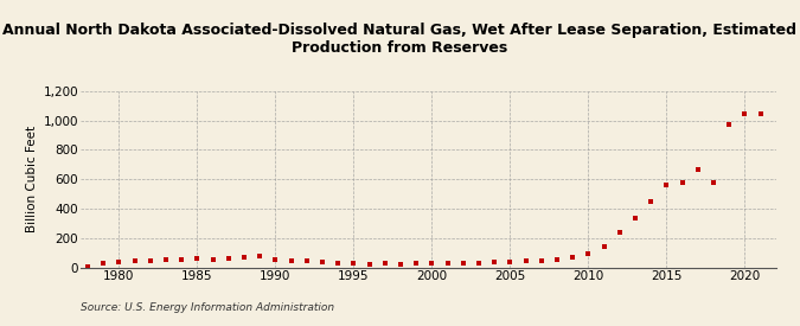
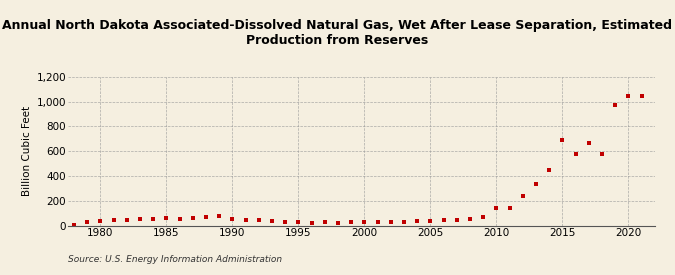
2010: 100 -> 140
2015: 560 -> 690
